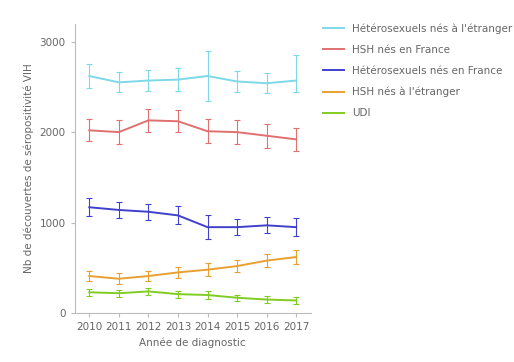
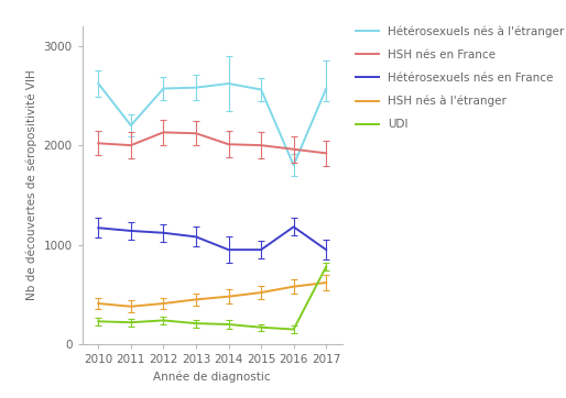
Hétérosexuels nés à l'étranger/2011: 2550 -> 2200
Hétérosexuels nés à l'étranger/2016: 2540 -> 1800
Hétérosexuels nés en France/2016: 970 -> 1180
UDI/2017: 140 -> 780
